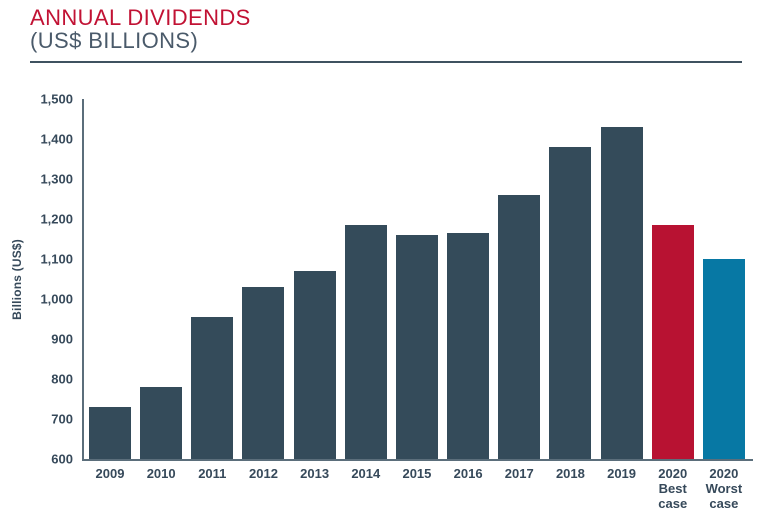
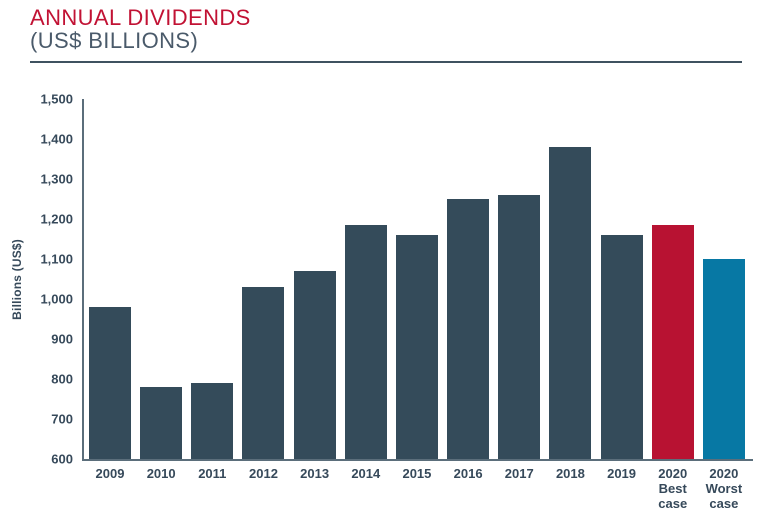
2009: 730 -> 980
2011: 960 -> 790
2016: 1160 -> 1250
2019: 1430 -> 1160
